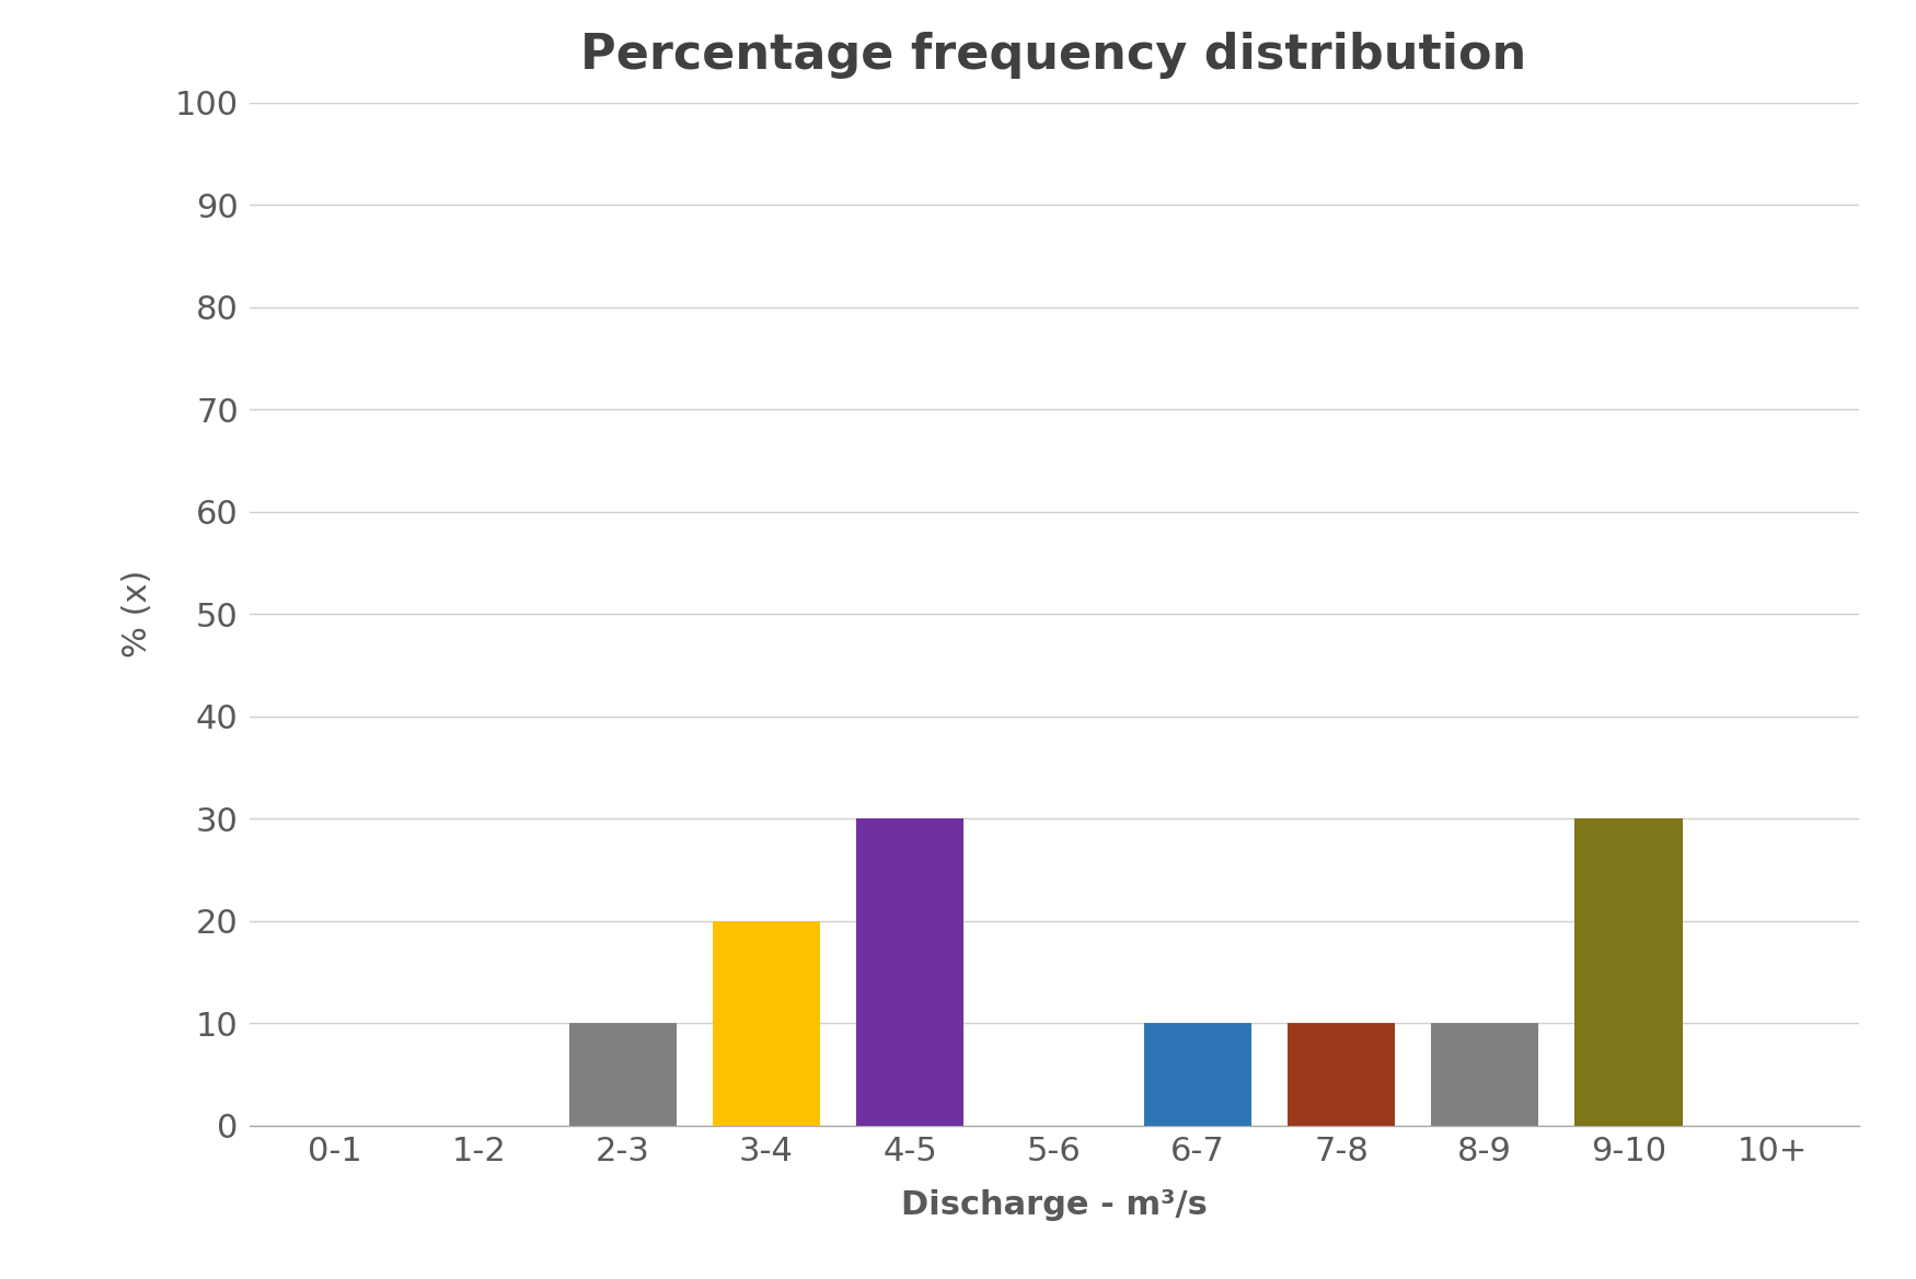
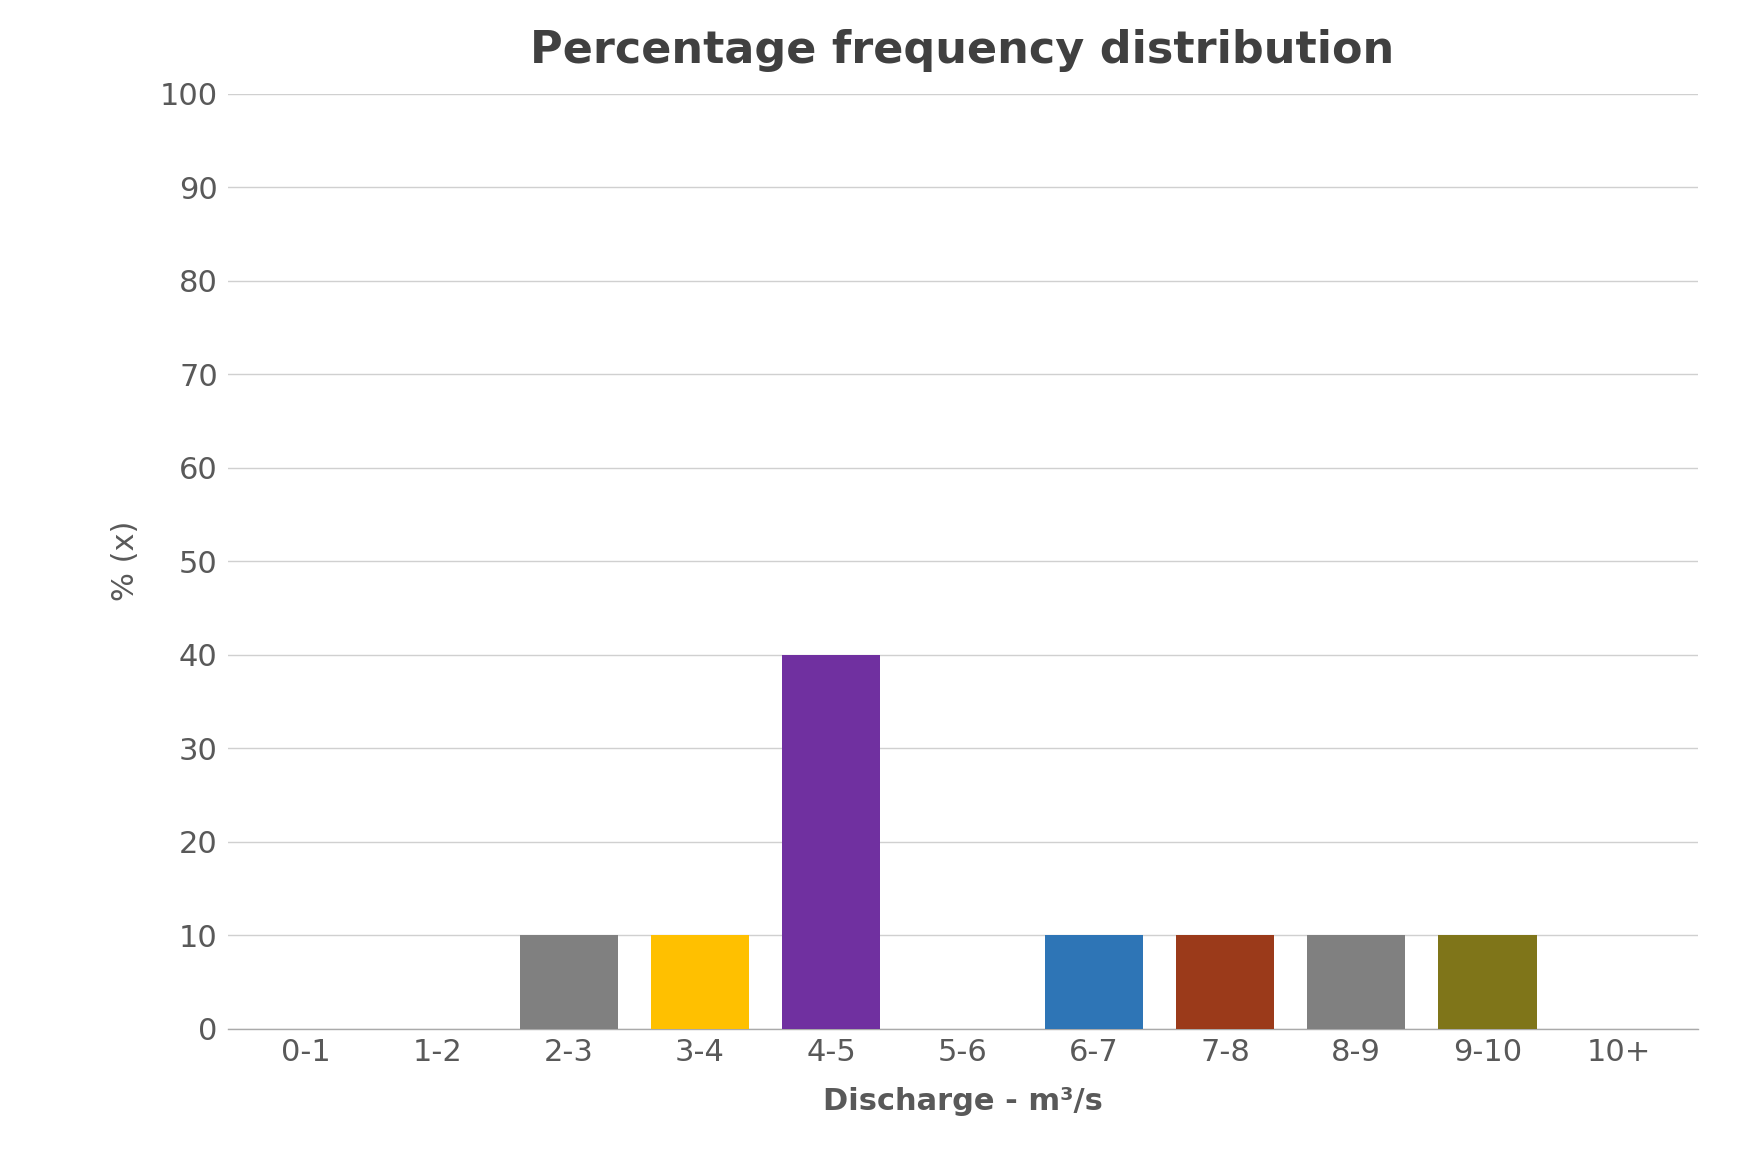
3-4: 20 -> 10
4-5: 30 -> 40
9-10: 30 -> 10
